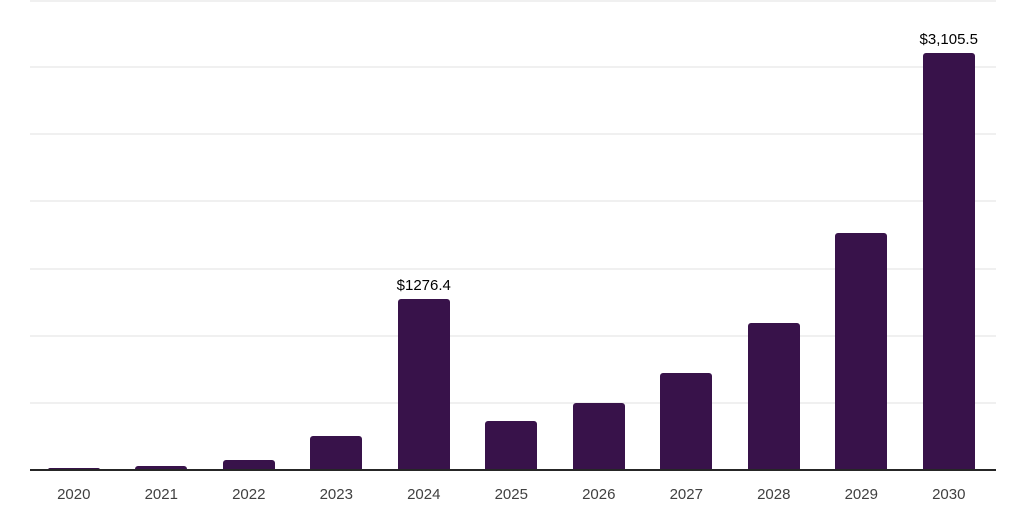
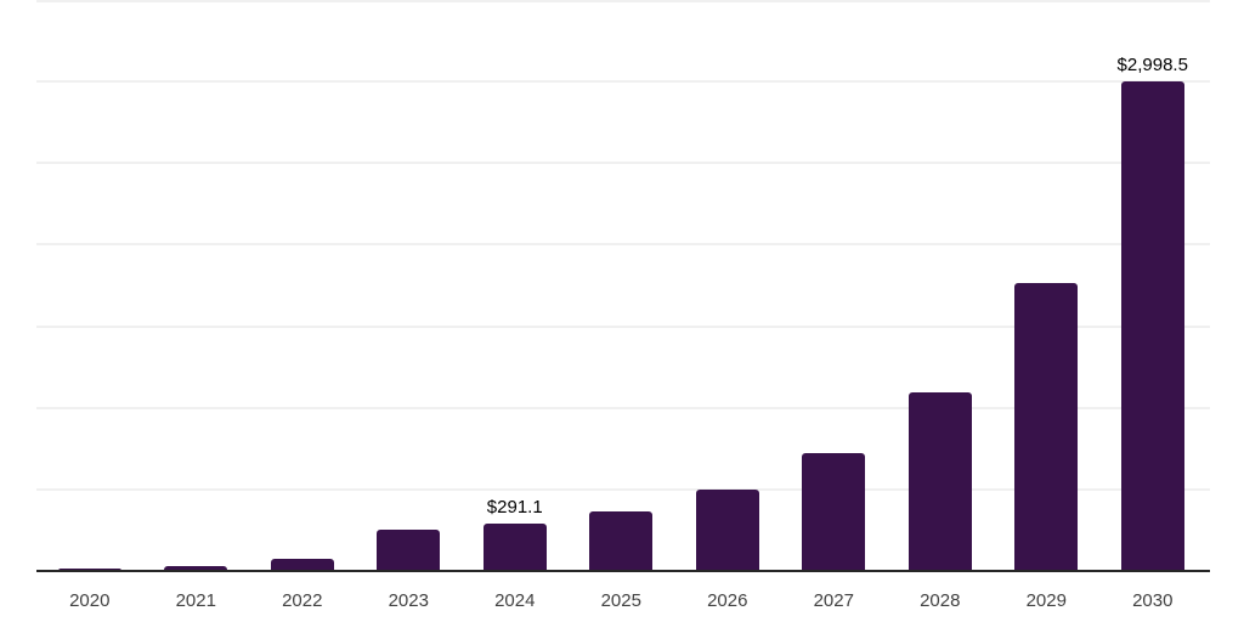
2024: $1276.4 -> $291.1
2030: $3,105.5 -> $2,998.5
